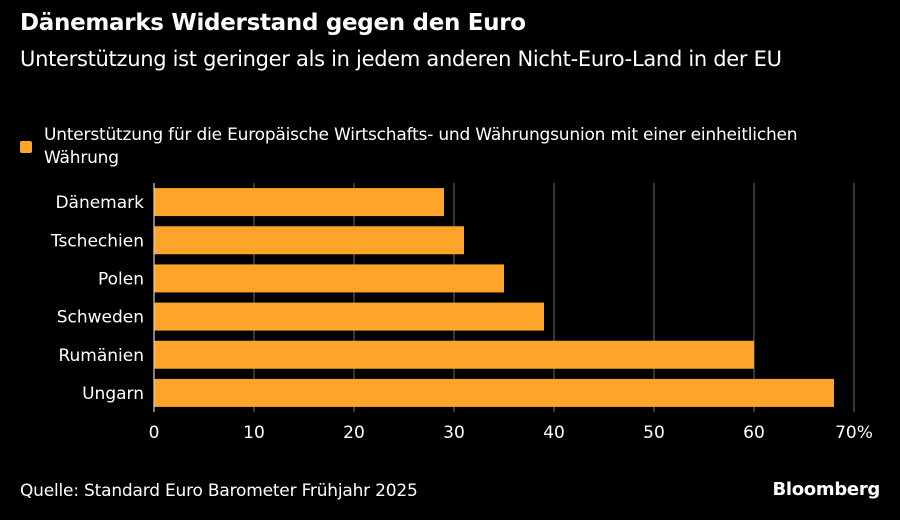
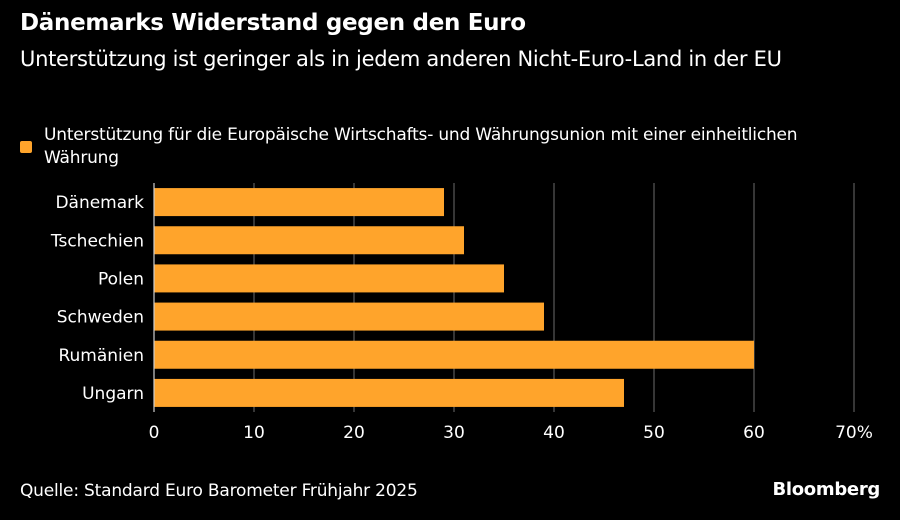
Ungarn: 68% -> 47%
